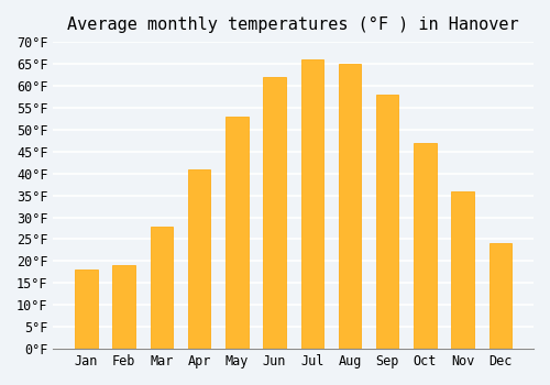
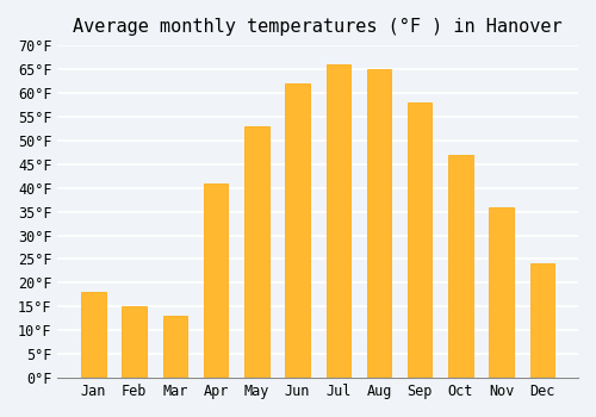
Feb: 19°F -> 15°F
Mar: 28°F -> 13°F
